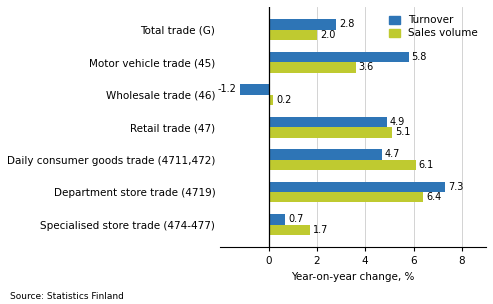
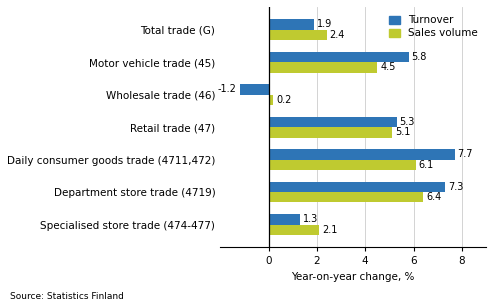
Turnover/Total trade (G): 2.8 -> 1.9
Sales volume/Total trade (G): 2.0 -> 2.4
Sales volume/Motor vehicle trade (45): 3.6 -> 4.5
Turnover/Retail trade (47): 4.9 -> 5.3
Turnover/Daily consumer goods trade (4711,472): 4.7 -> 7.7
Turnover/Specialised store trade (474-477): 0.7 -> 1.3
Sales volume/Specialised store trade (474-477): 1.7 -> 2.1
